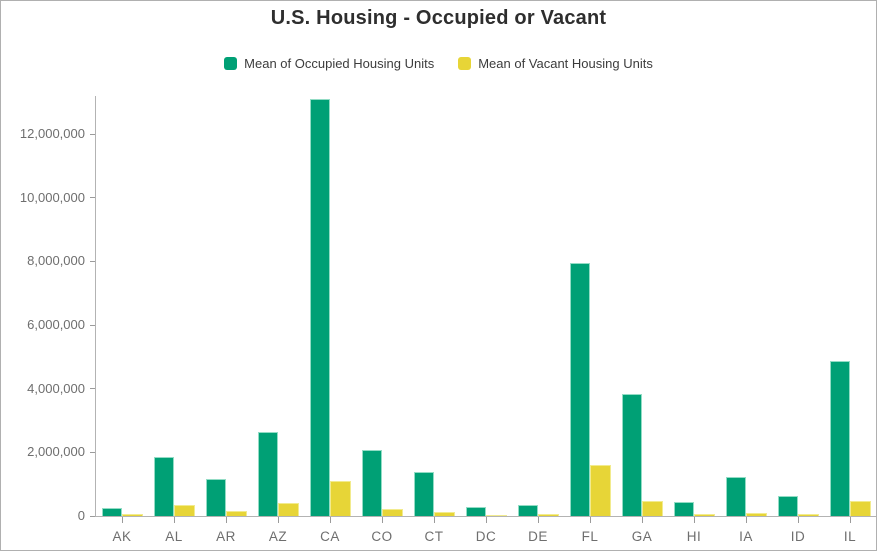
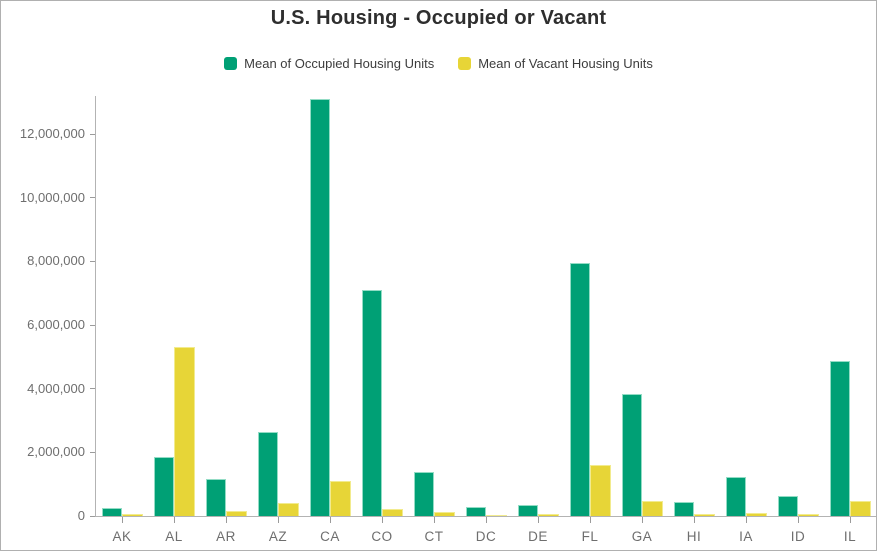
Mean of Vacant Housing Units/AL: 400000 -> 5300000
Mean of Occupied Housing Units/CO: 2100000 -> 7100000
